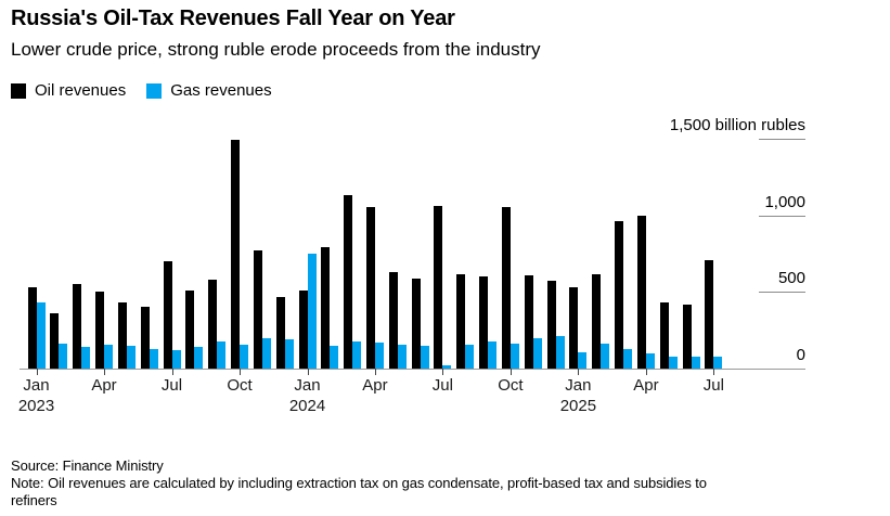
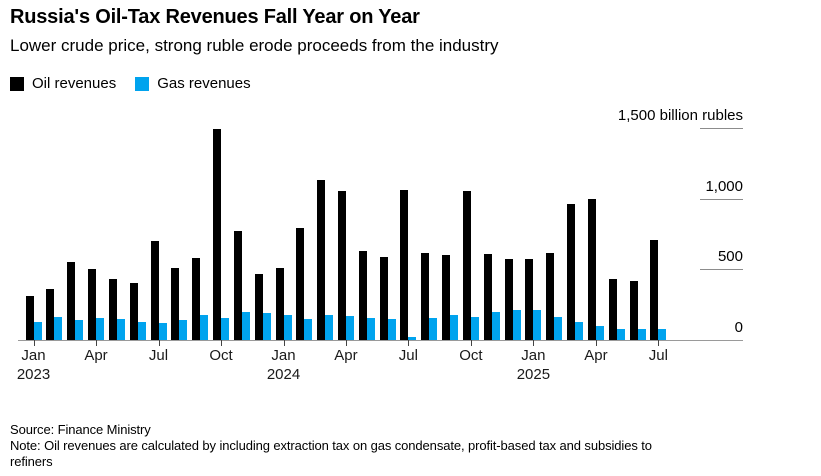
Oil revenues/Jan 2023: 530 -> 310
Gas revenues/Jan 2023: 430 -> 120
Gas revenues/Jan 2024: 750 -> 180
Oil revenues/Jan 2025: 530 -> 580
Gas revenues/Jan 2025: 110 -> 220
